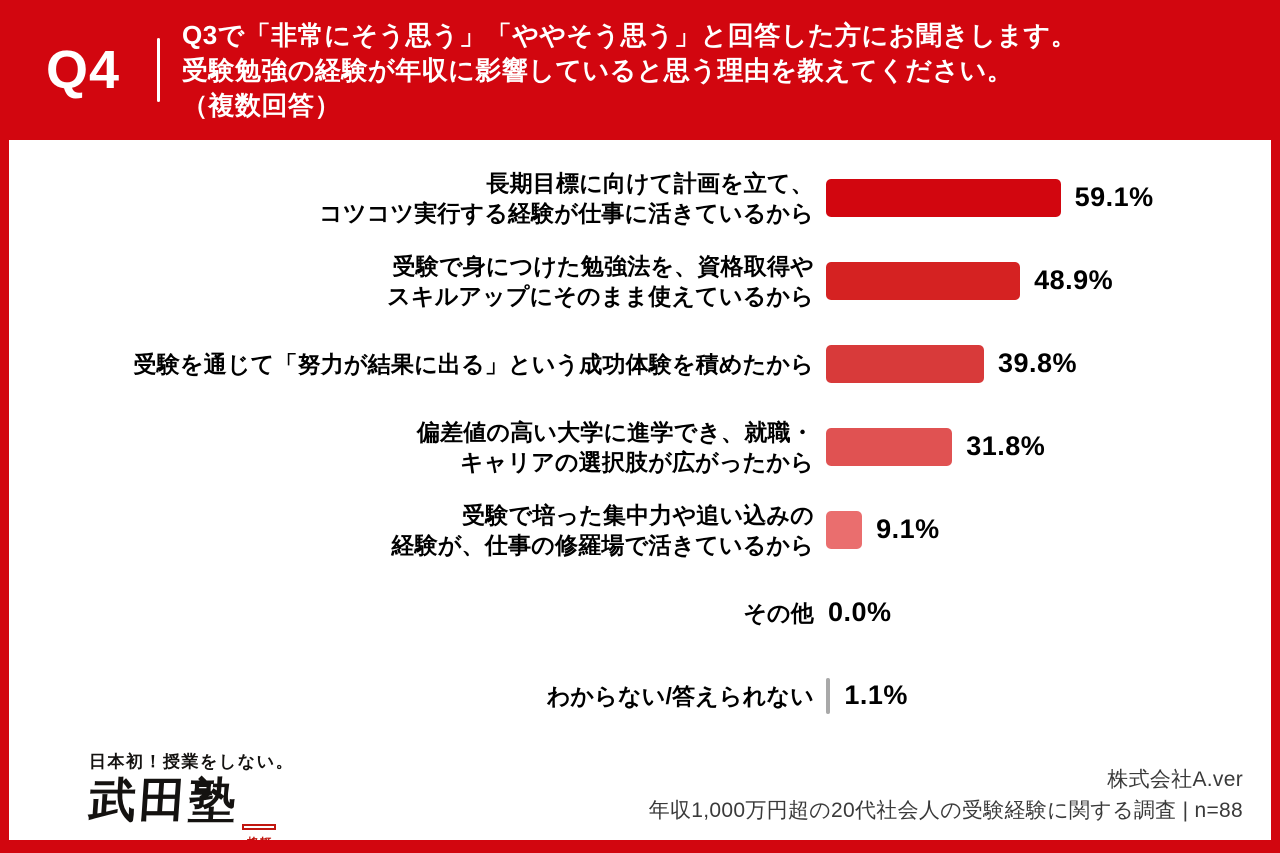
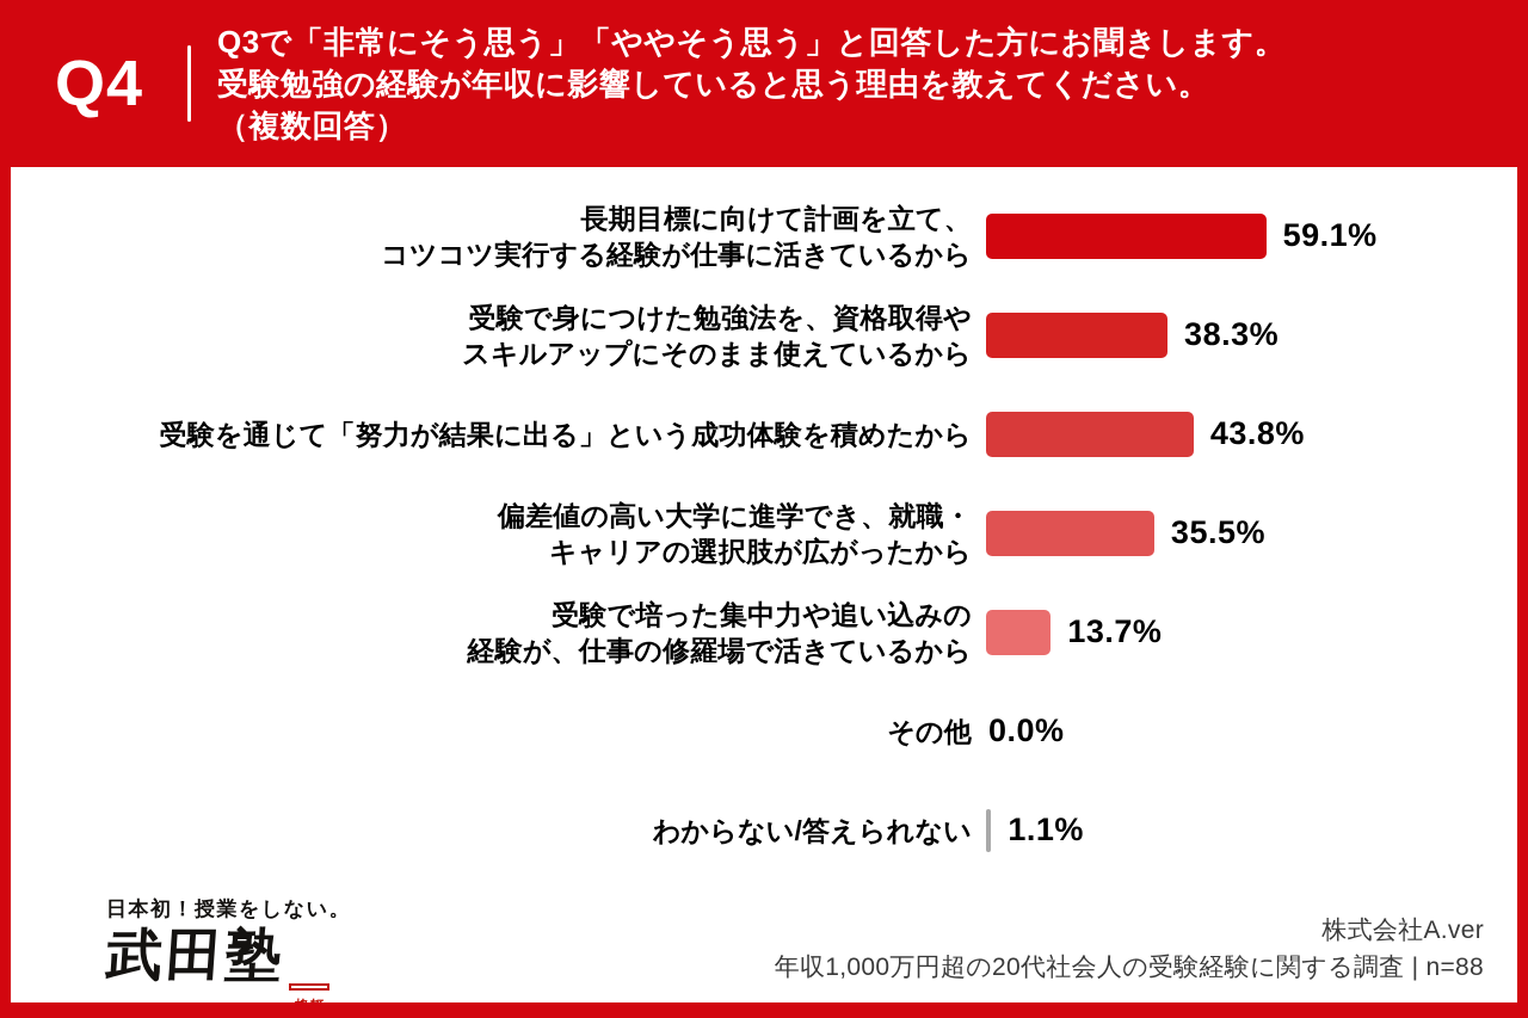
受験で身につけた勉強法を、資格取得や スキルアップにそのまま使えているから: 48.9% -> 38.3%
受験を通じて「努力が結果に出る」という成功体験を積めたから: 39.8% -> 43.8%
偏差値の高い大学に進学でき、就職・ キャリアの選択肢が広がったから: 31.8% -> 35.5%
受験で培った集中力や追い込みの 経験が、仕事の修羅場で活きているから: 9.1% -> 13.7%
